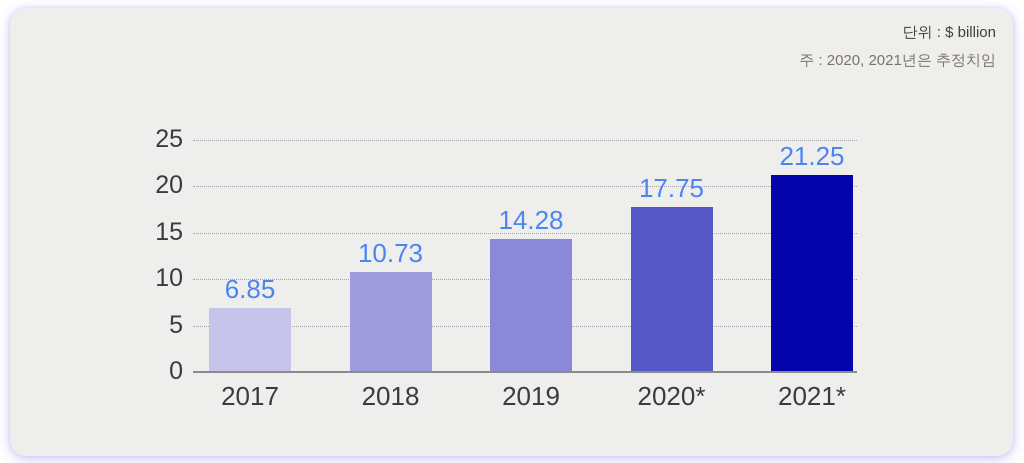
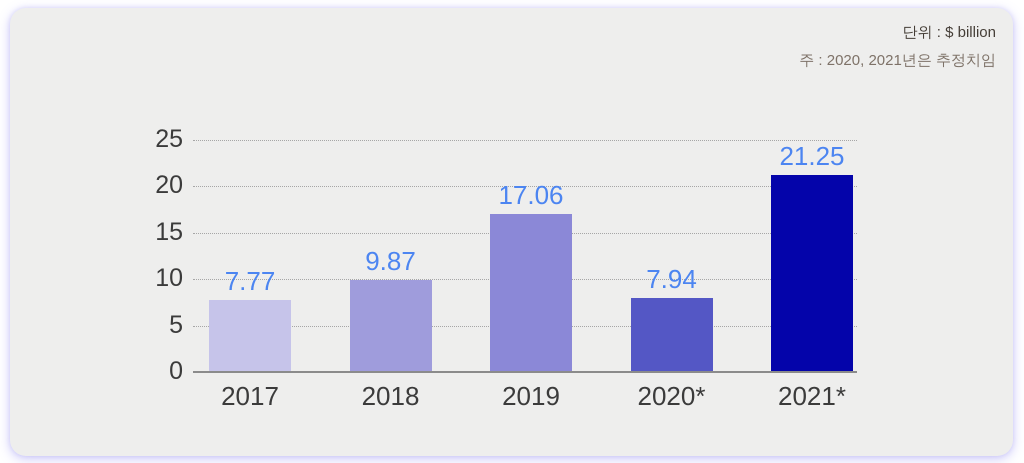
2017: 6.85 -> 7.77
2018: 10.73 -> 9.87
2019: 14.28 -> 17.06
2020*: 17.75 -> 7.94
